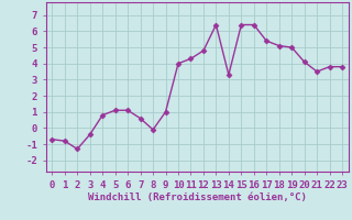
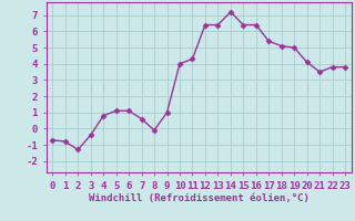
12: 4.8 -> 6.4
14: 3.3 -> 7.2
